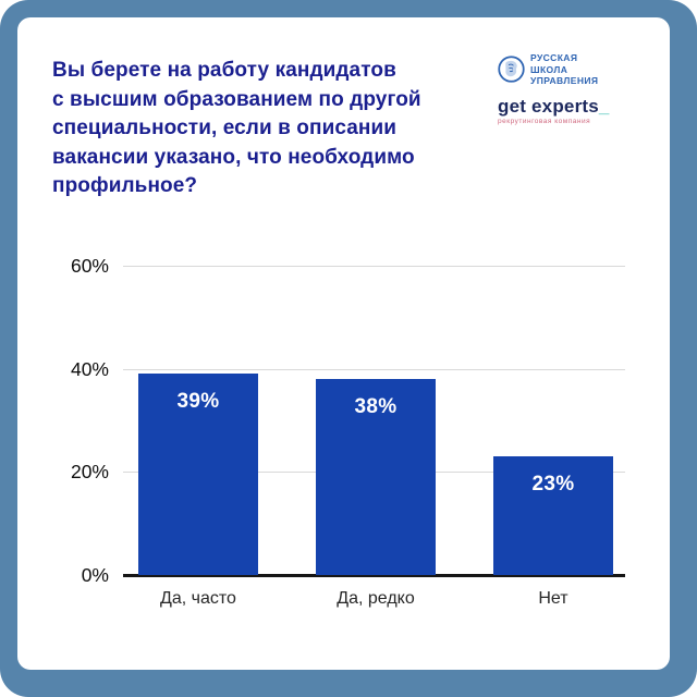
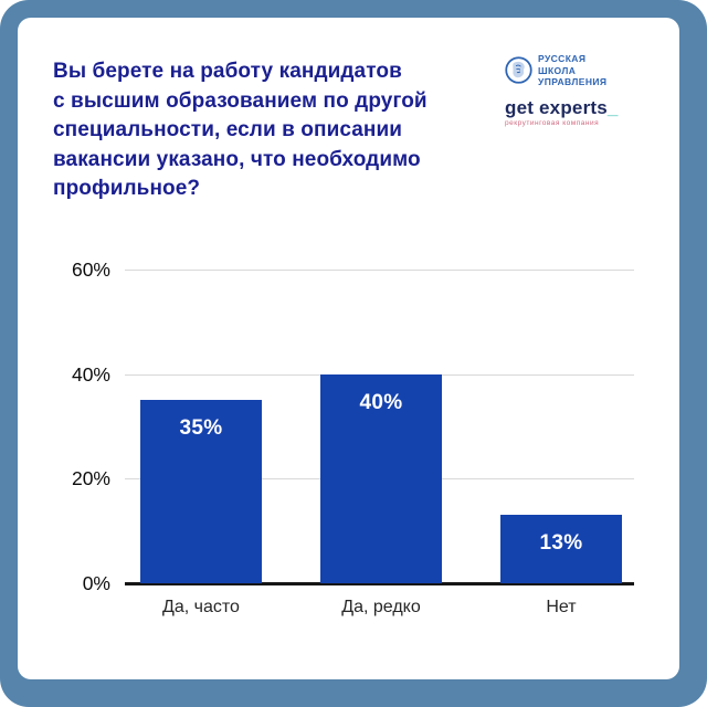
Да, часто: 39% -> 35%
Да, редко: 38% -> 40%
Нет: 23% -> 13%
